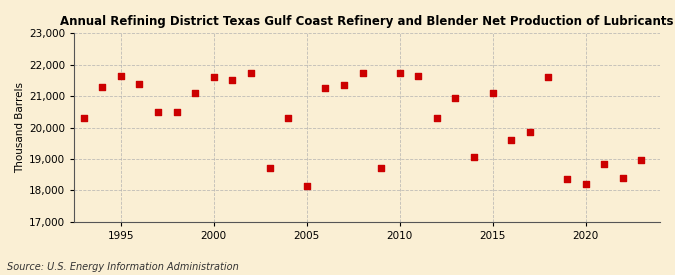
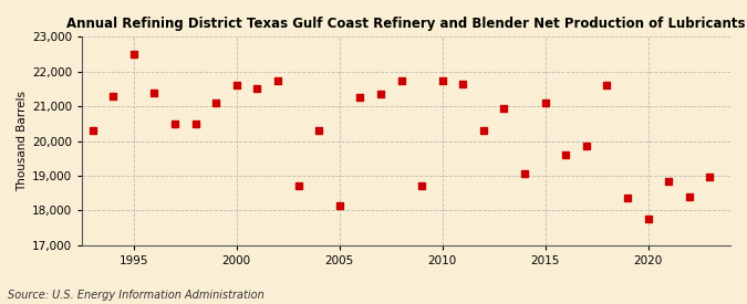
1995: 21,650 -> 22,500
2020: 18,200 -> 17,750
